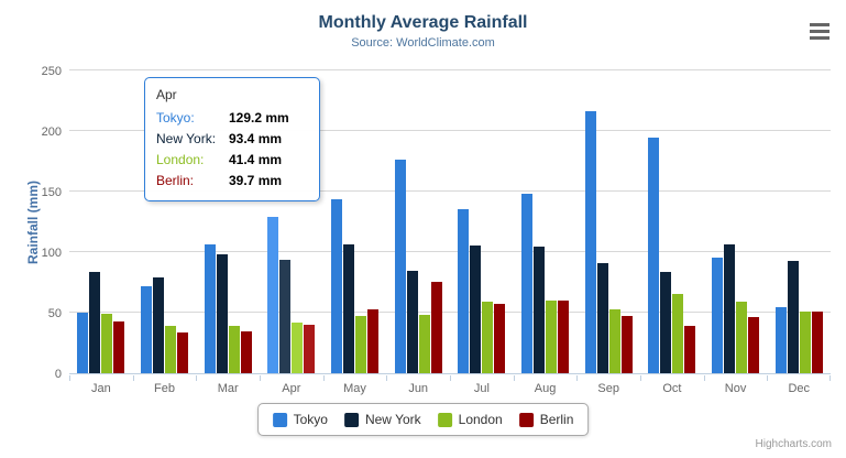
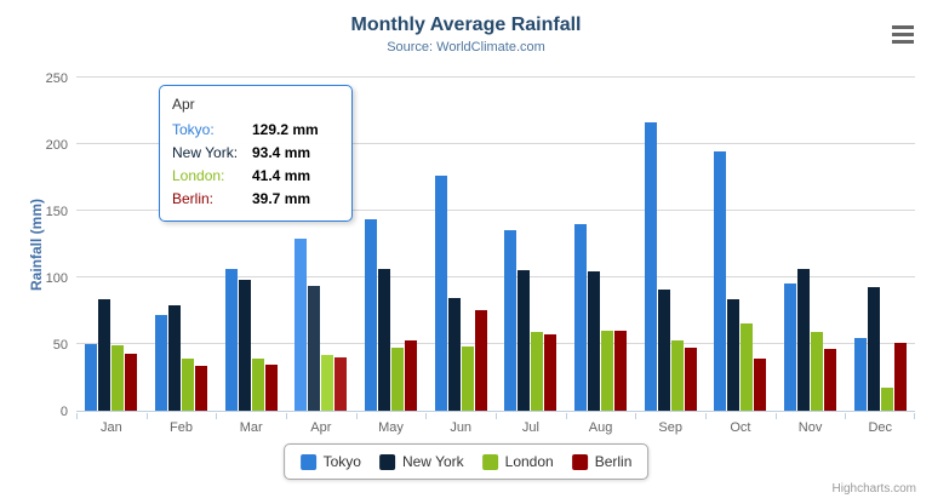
Tokyo/Aug: 148 -> 140
London/Dec: 51 -> 17
